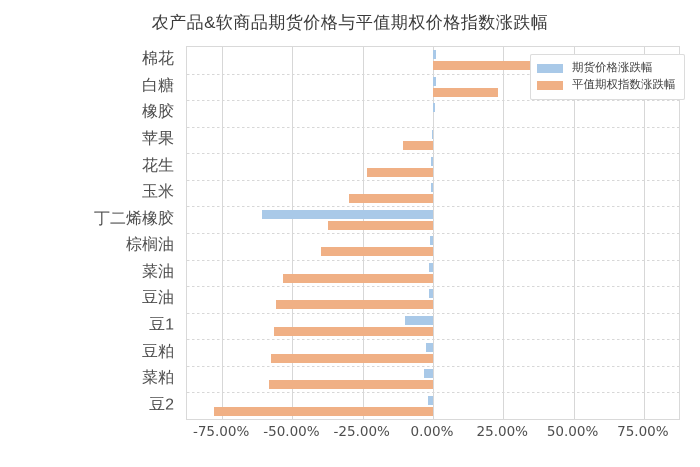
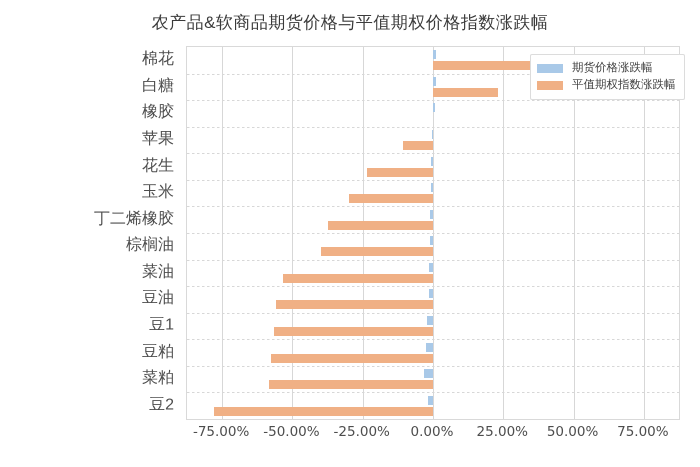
期货价格涨跌幅/丁二烯橡胶: -61% -> -1%
期货价格涨跌幅/豆1: -10% -> -2%
